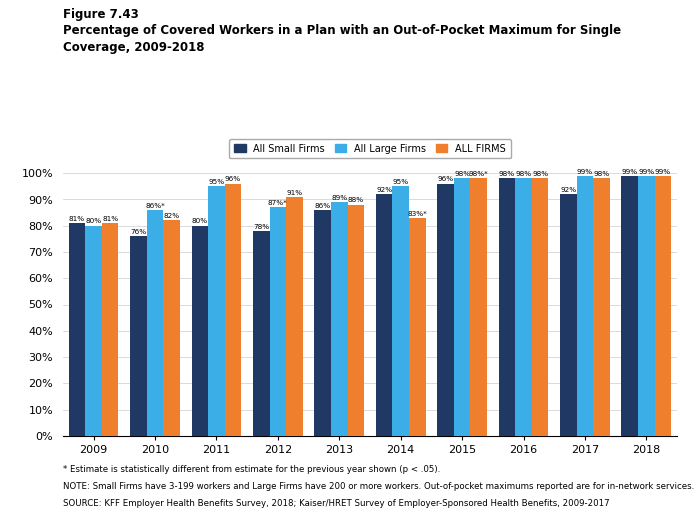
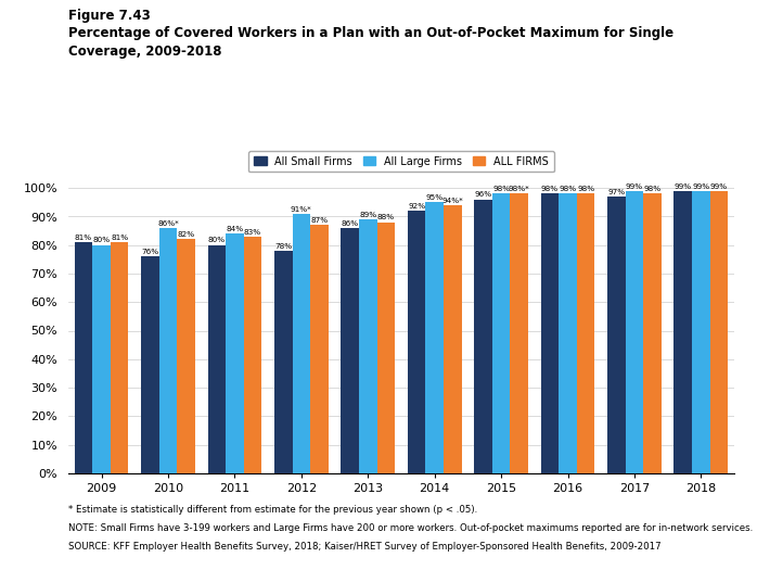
All Large Firms/2011: 95% -> 84%
ALL FIRMS/2011: 96% -> 83%
All Large Firms/2012: 87%* -> 91%*
ALL FIRMS/2012: 91% -> 87%
ALL FIRMS/2014: 83%* -> 94%*
All Small Firms/2017: 92% -> 97%
